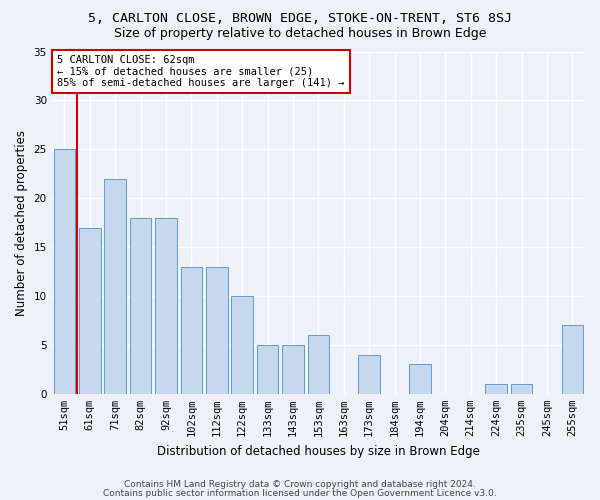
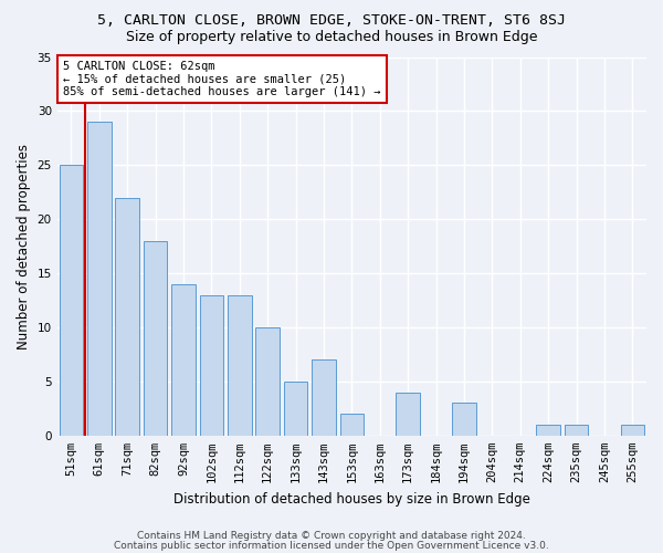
61sqm: 17 -> 29
92sqm: 18 -> 14
143sqm: 5 -> 7
153sqm: 6 -> 2
255sqm: 7 -> 1
